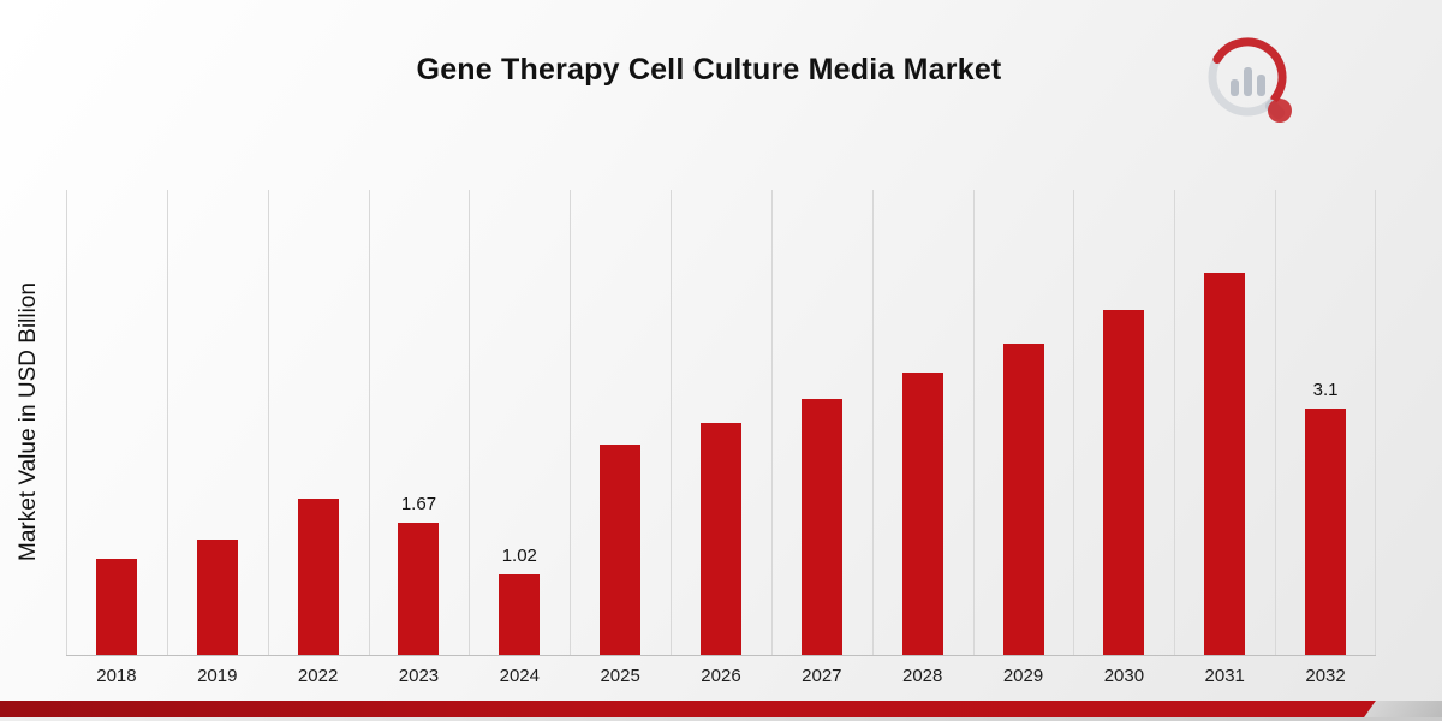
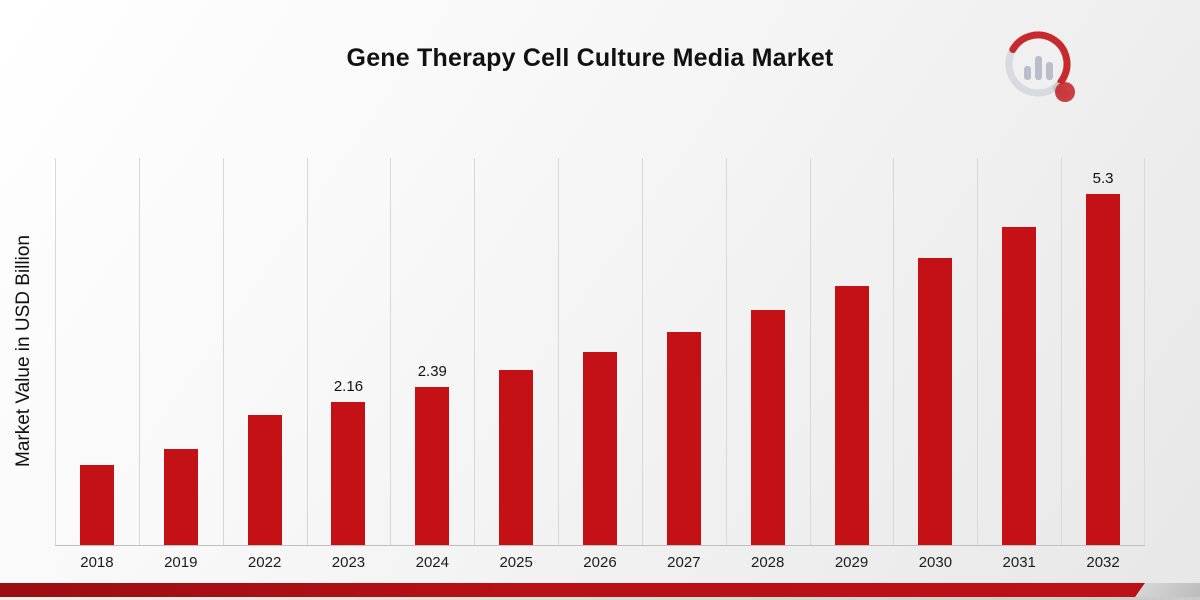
2023: 1.67 -> 2.16
2024: 1.02 -> 2.39
2032: 3.1 -> 5.3
